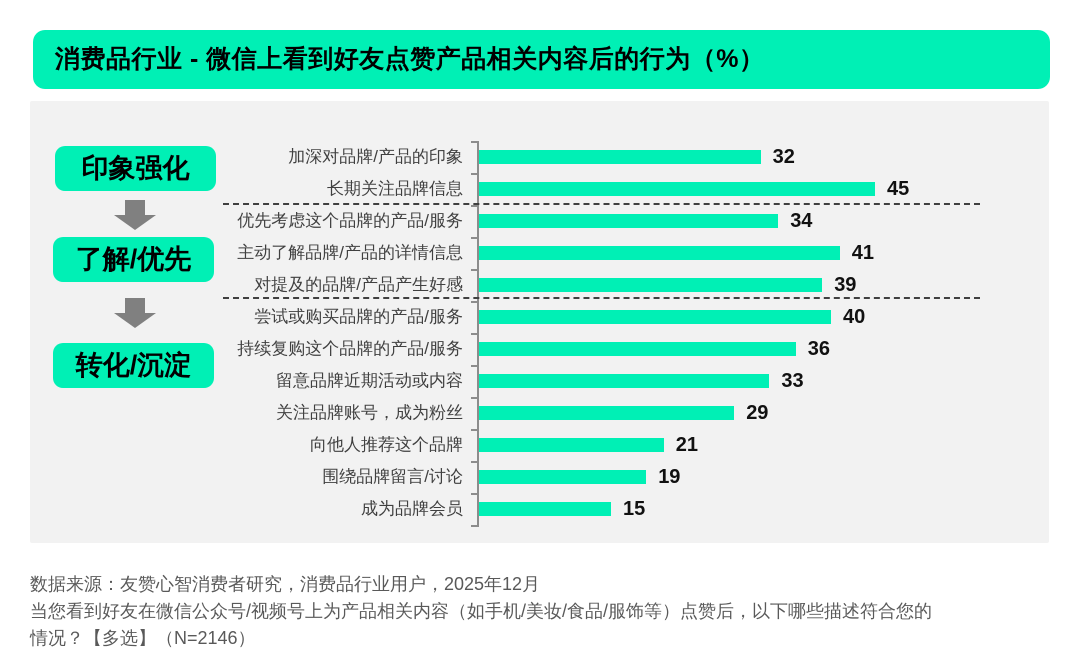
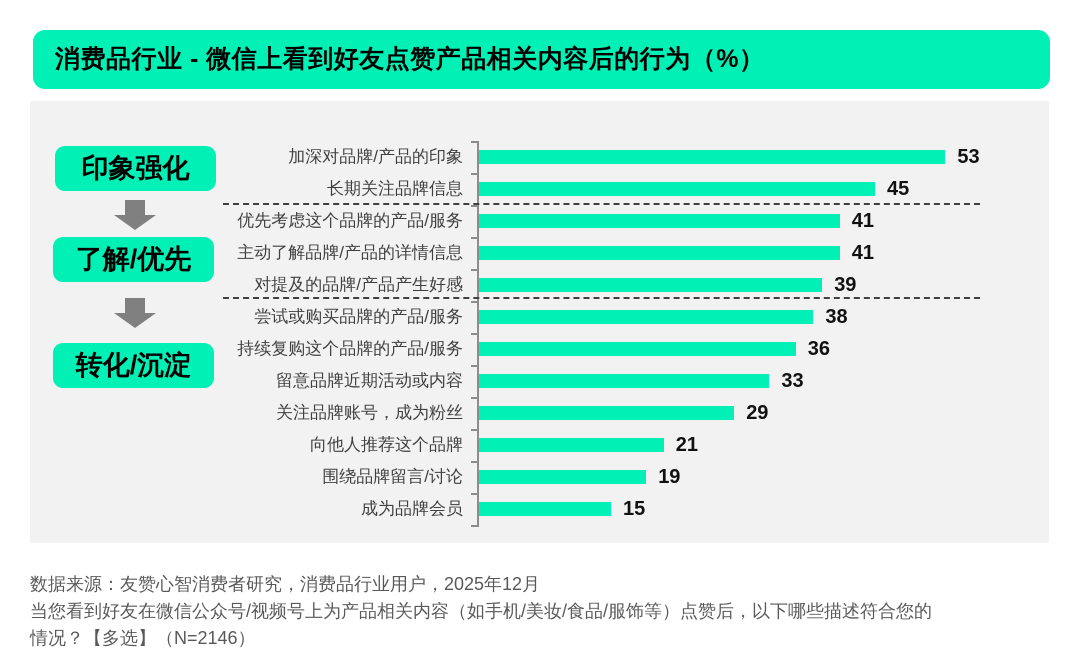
加深对品牌/产品的印象: 32 -> 53
优先考虑这个品牌的产品/服务: 34 -> 41
尝试或购买品牌的产品/服务: 40 -> 38
